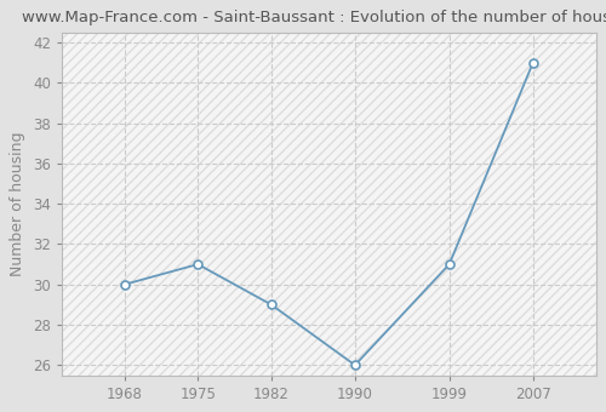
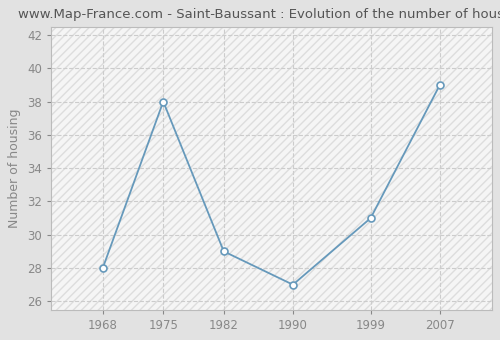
1968: 30 -> 28
1975: 31 -> 38
1990: 26 -> 27
2007: 41 -> 39
